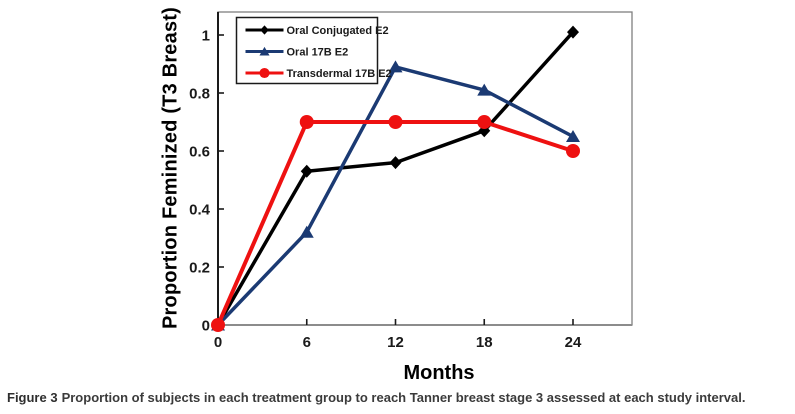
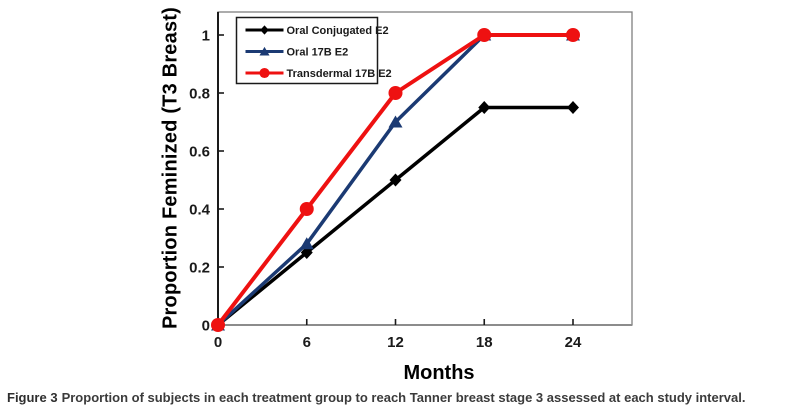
Oral Conjugated E2/6: 0.53 -> 0.25
Oral 17B E2/6: 0.32 -> 0.28
Transdermal 17B E2/6: 0.7 -> 0.4
Oral Conjugated E2/12: 0.56 -> 0.50
Oral 17B E2/12: 0.89 -> 0.70
Transdermal 17B E2/12: 0.7 -> 0.8
Oral Conjugated E2/18: 0.67 -> 0.75
Oral 17B E2/18: 0.81 -> 1.00
Transdermal 17B E2/18: 0.7 -> 1.0
Oral Conjugated E2/24: 1.01 -> 0.75
Oral 17B E2/24: 0.65 -> 1.00
Transdermal 17B E2/24: 0.6 -> 1.0
